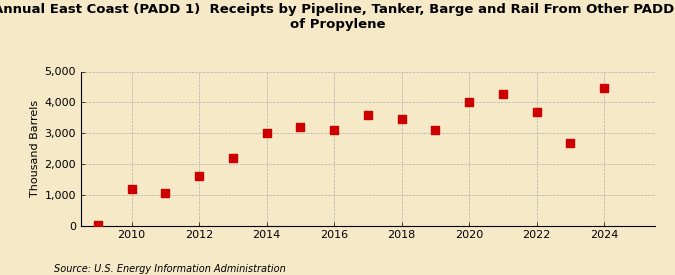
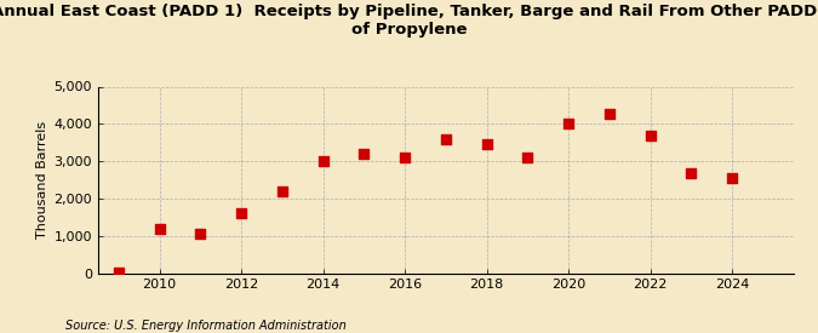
2024: 4,450 -> 2,560
